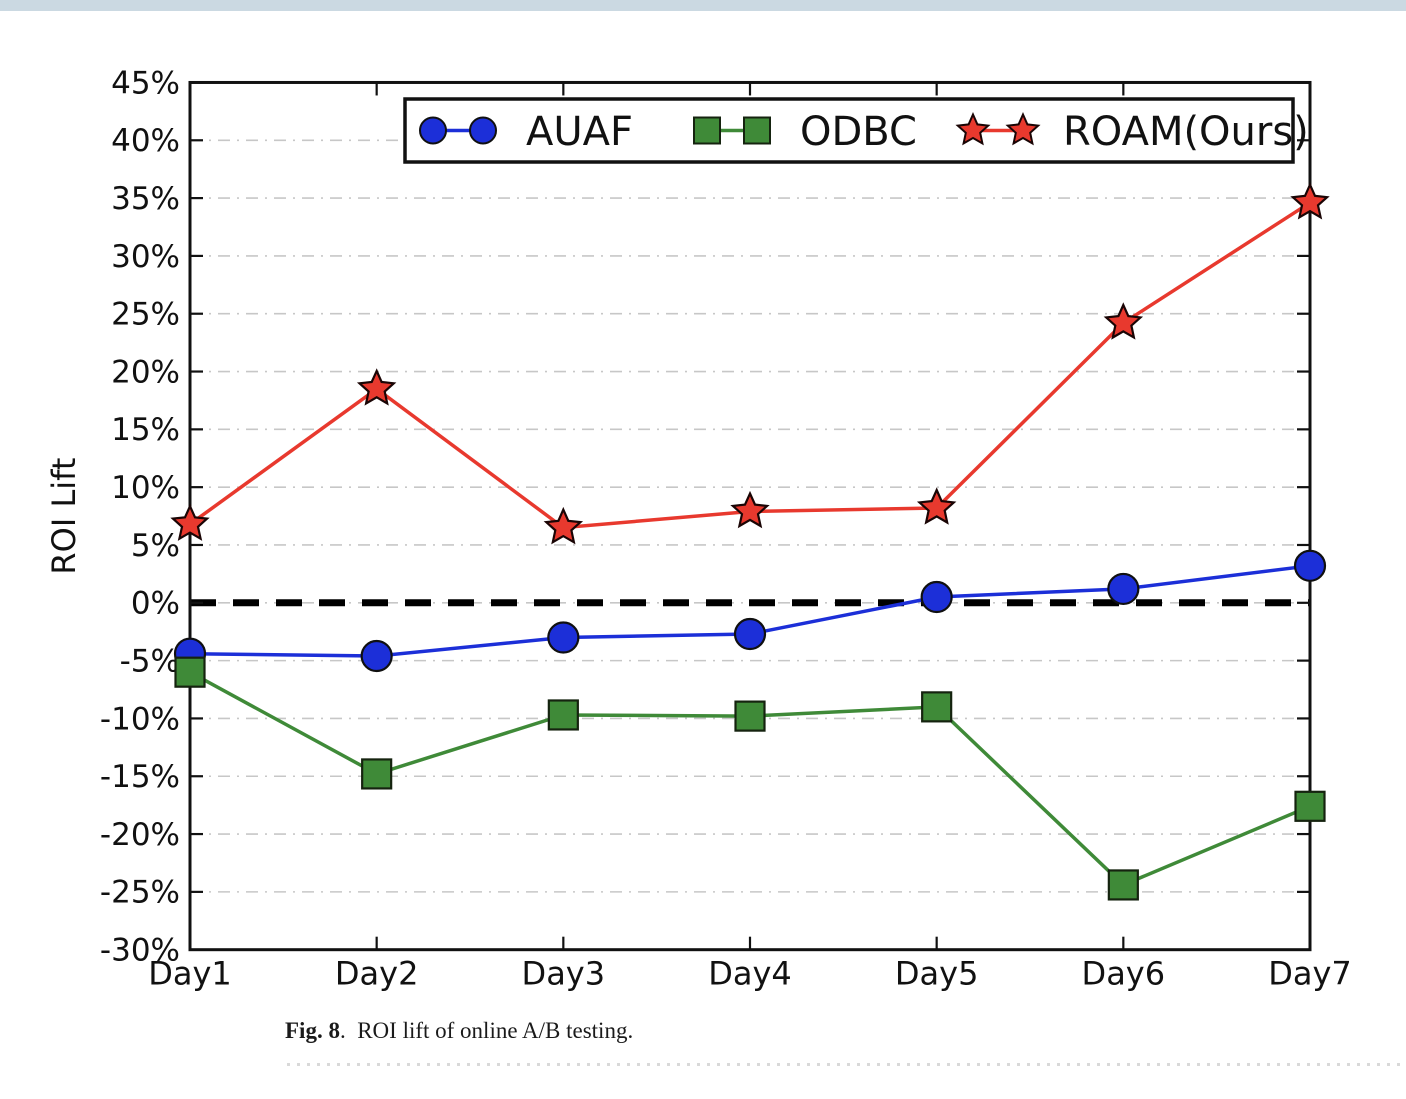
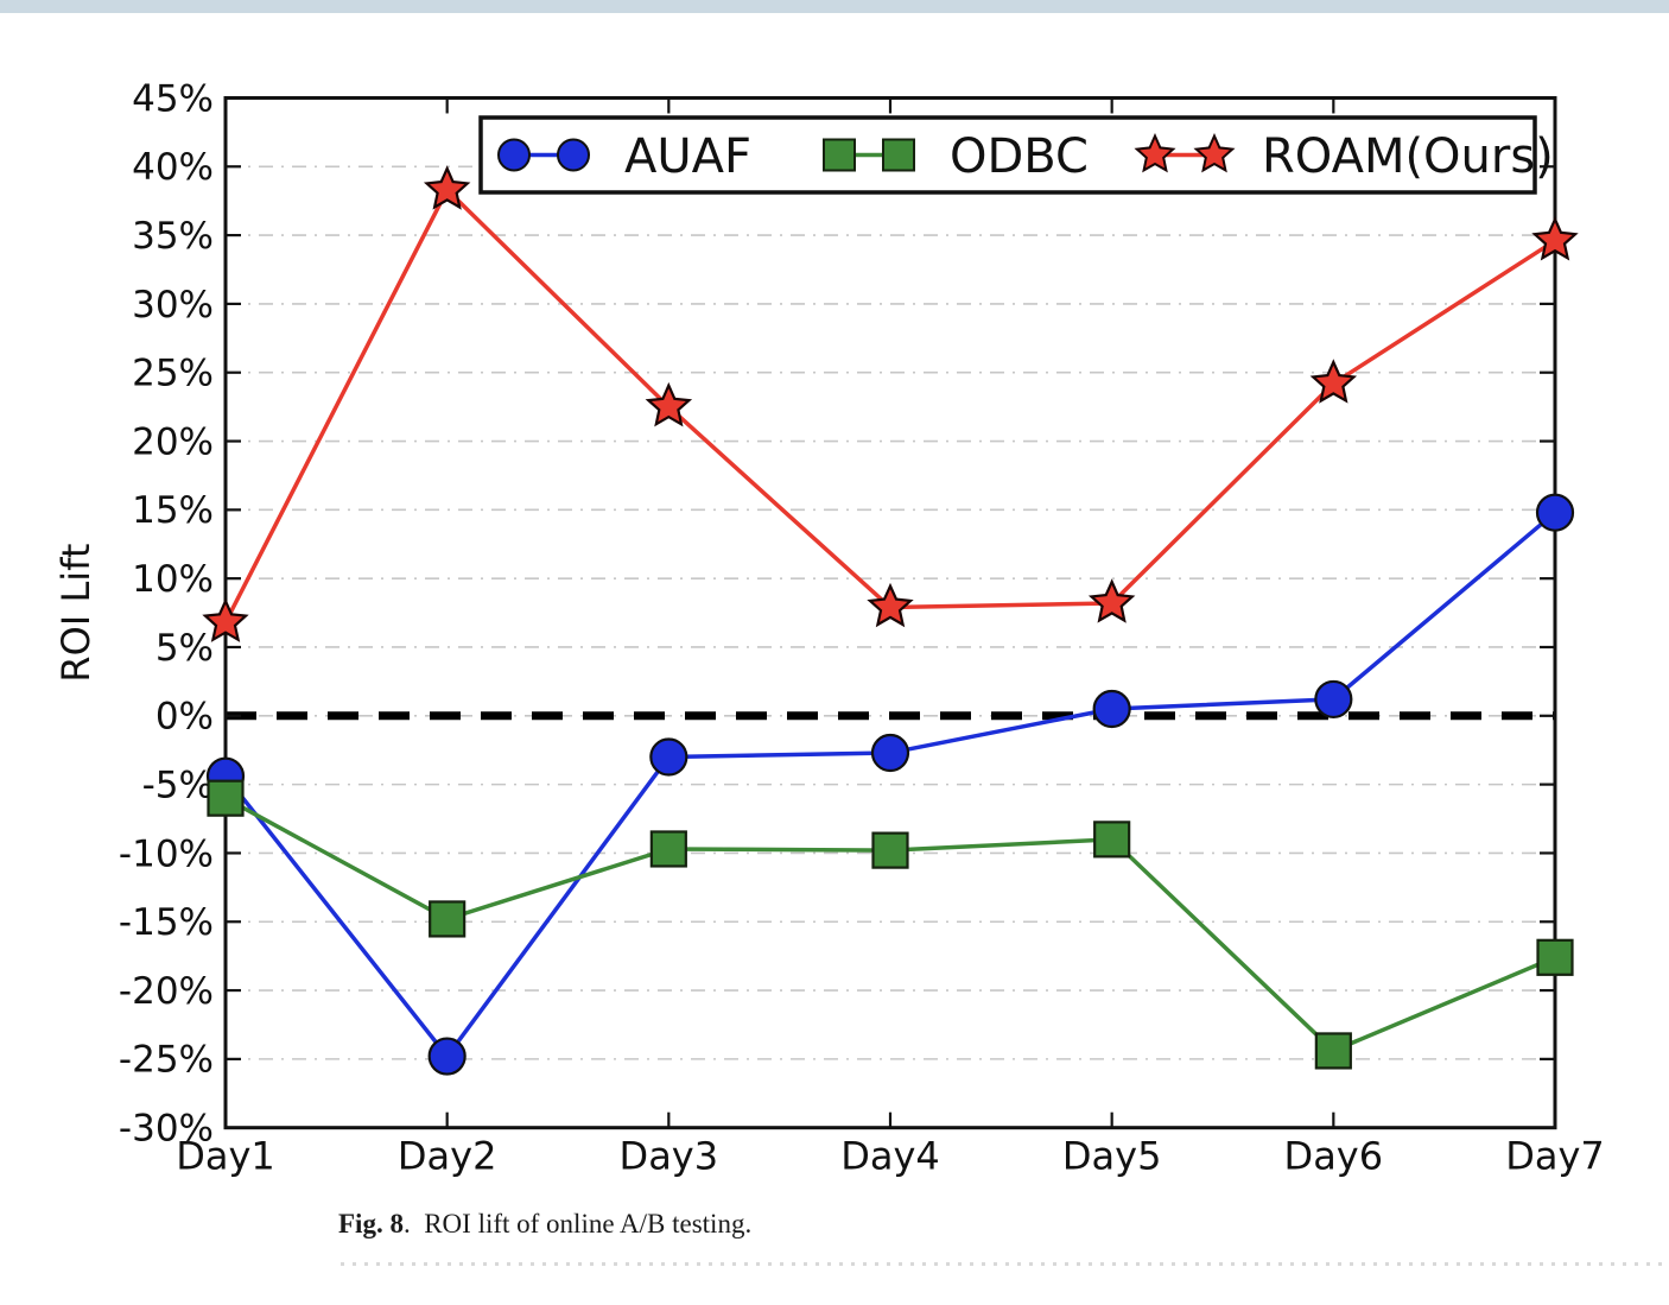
AUAF/Day2: -4.6% -> -24.8%
ROAM(Ours)/Day2: 18.5% -> 38.3%
ROAM(Ours)/Day3: 6.5% -> 22.5%
AUAF/Day7: 3.2% -> 14.8%
